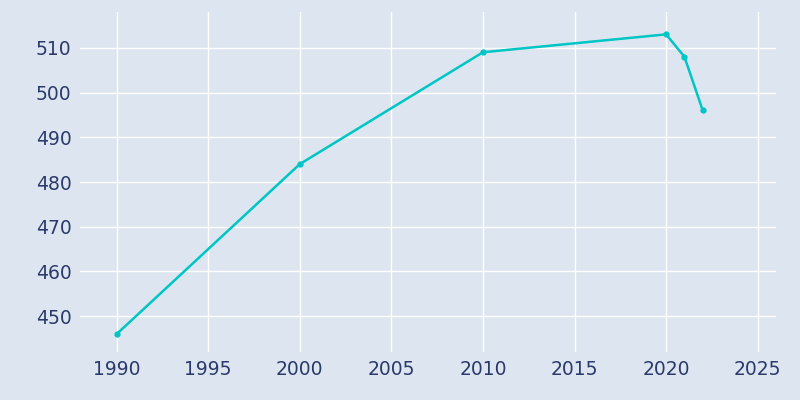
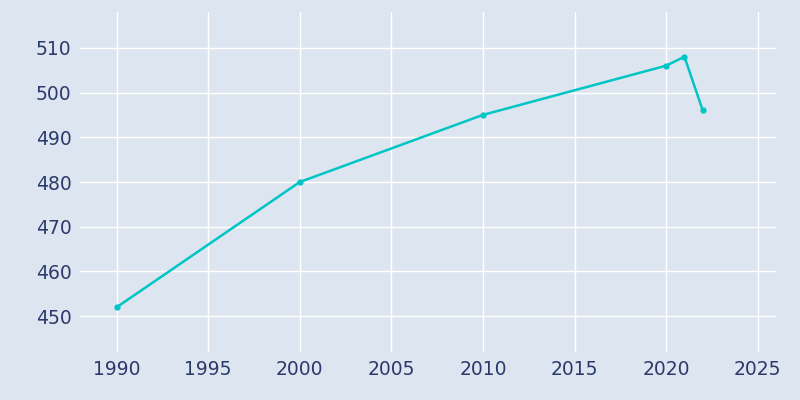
1990: 446 -> 452
2000: 484 -> 480
2010: 509 -> 495
2020: 513 -> 506
